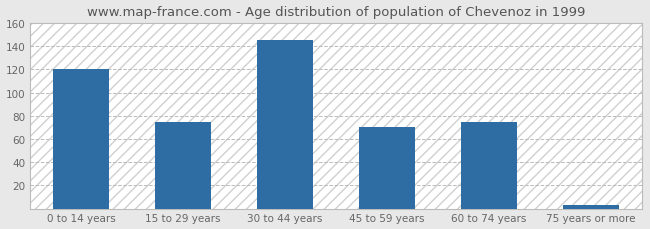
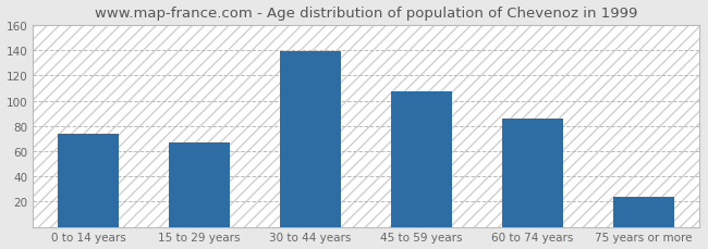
0 to 14 years: 120 -> 74
15 to 29 years: 75 -> 67
30 to 44 years: 145 -> 139
45 to 59 years: 70 -> 107
60 to 74 years: 75 -> 86
75 years or more: 3 -> 24
